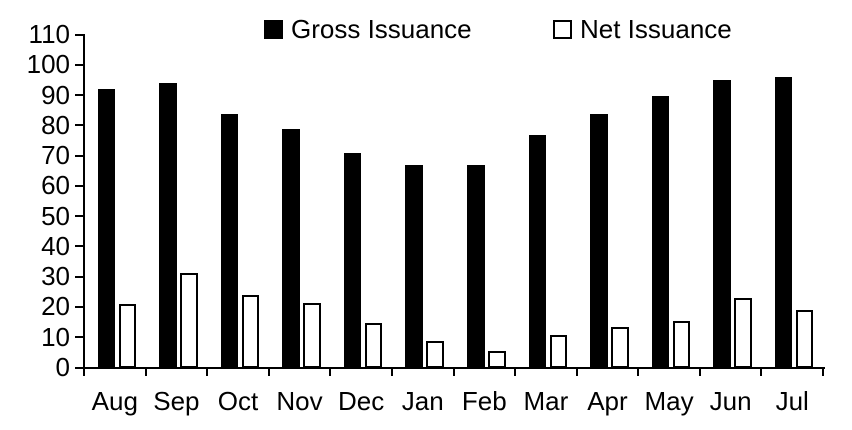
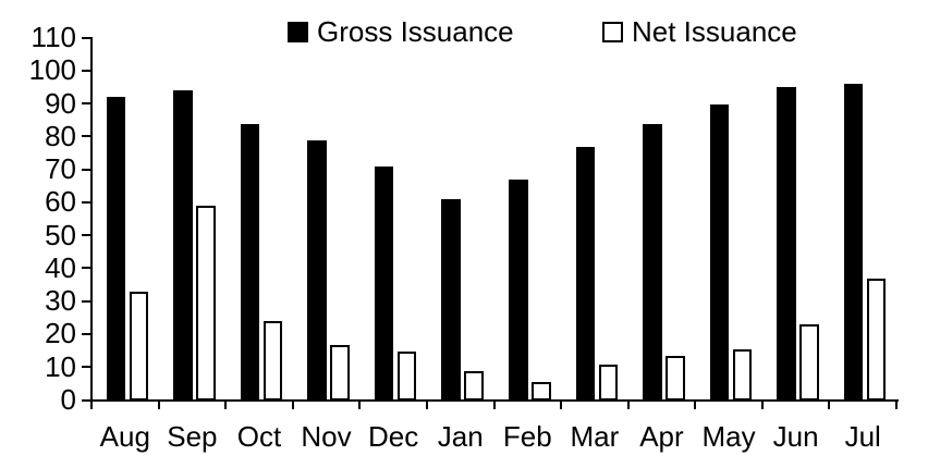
Net Issuance/Aug: 21 -> 33
Net Issuance/Sep: 32 -> 59
Net Issuance/Nov: 22 -> 17
Gross Issuance/Jan: 67 -> 61
Net Issuance/Jul: 19 -> 37
